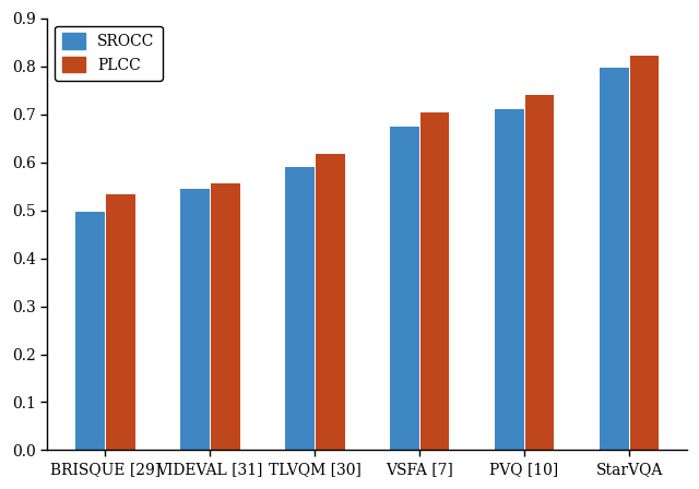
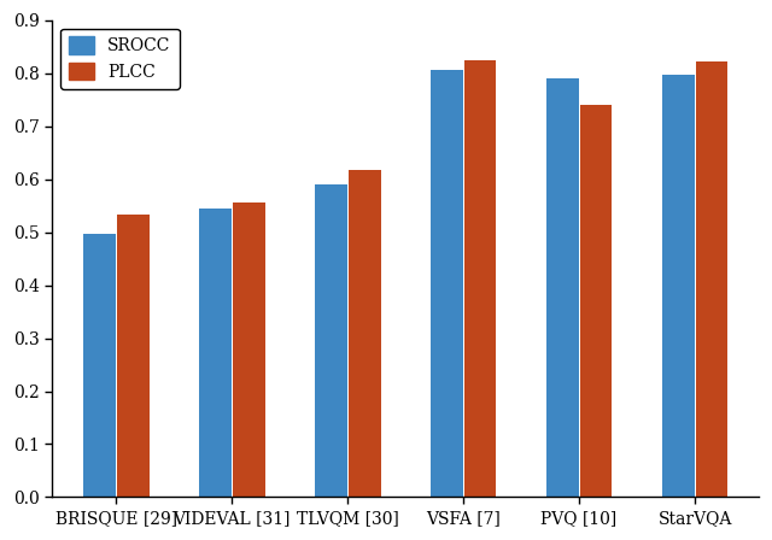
SROCC/VSFA [7]: 0.675 -> 0.805
PLCC/VSFA [7]: 0.703 -> 0.825
SROCC/PVQ [10]: 0.710 -> 0.790
